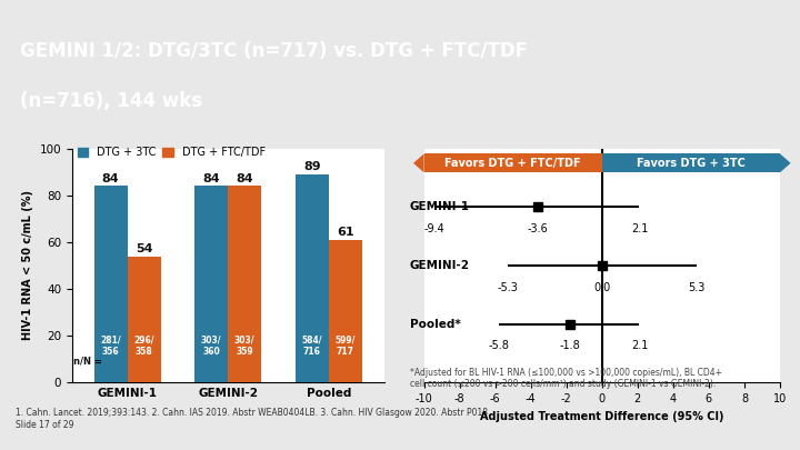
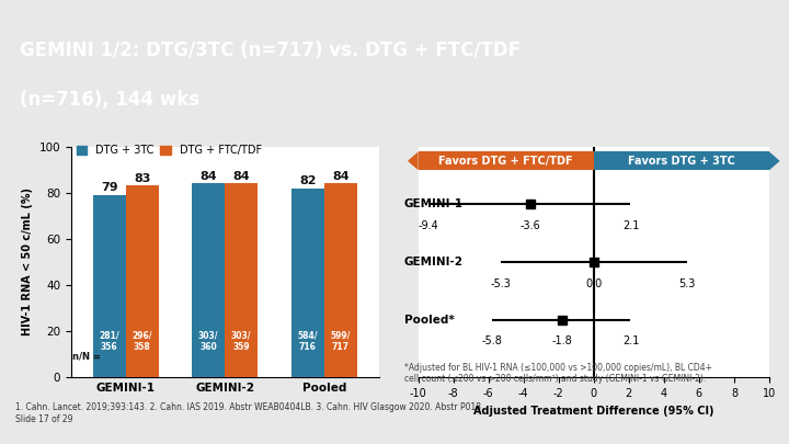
DTG + 3TC/GEMINI-1: 84 -> 79
DTG + FTC/TDF/GEMINI-1: 54 -> 83
DTG + 3TC/Pooled: 89 -> 82
DTG + FTC/TDF/Pooled: 61 -> 84
